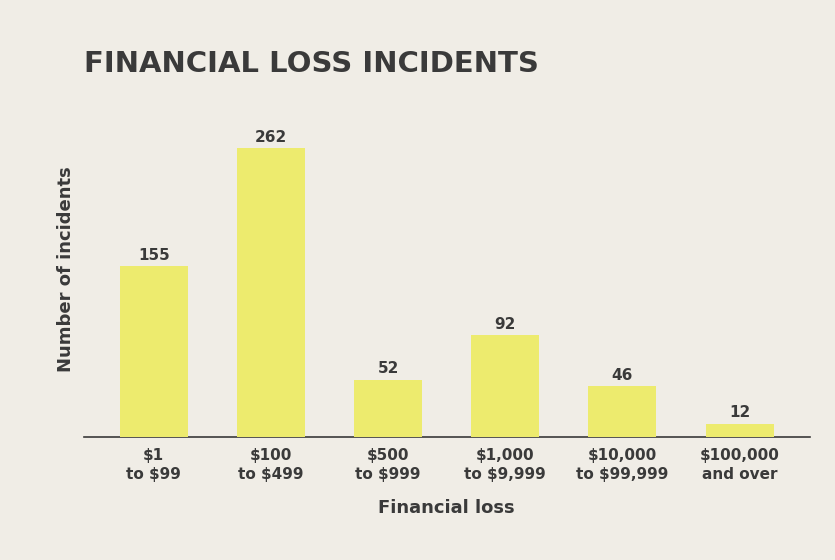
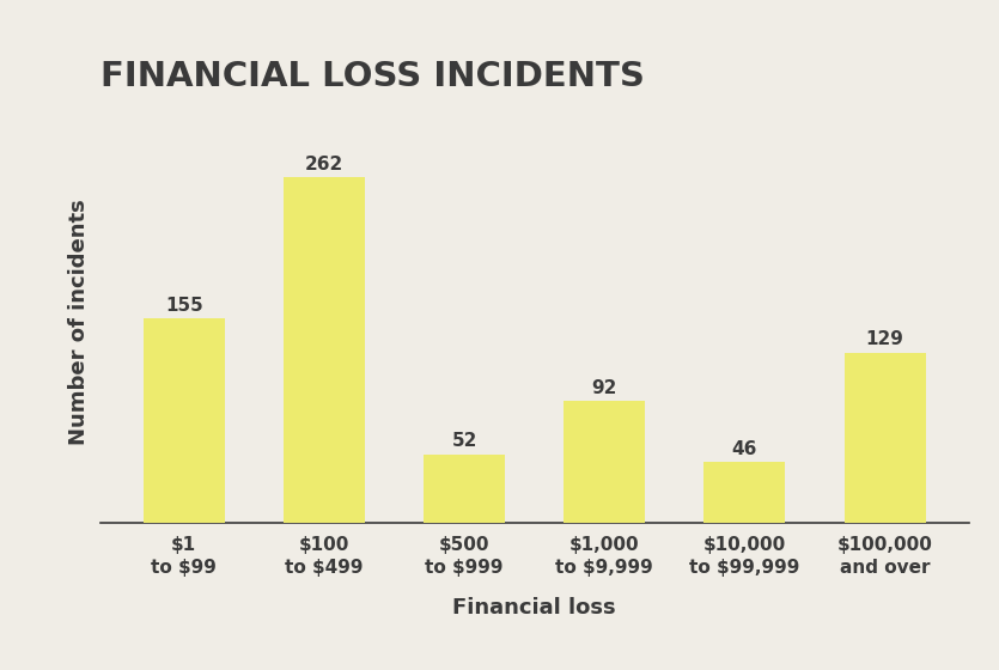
$100,000 and over: 12 -> 129
